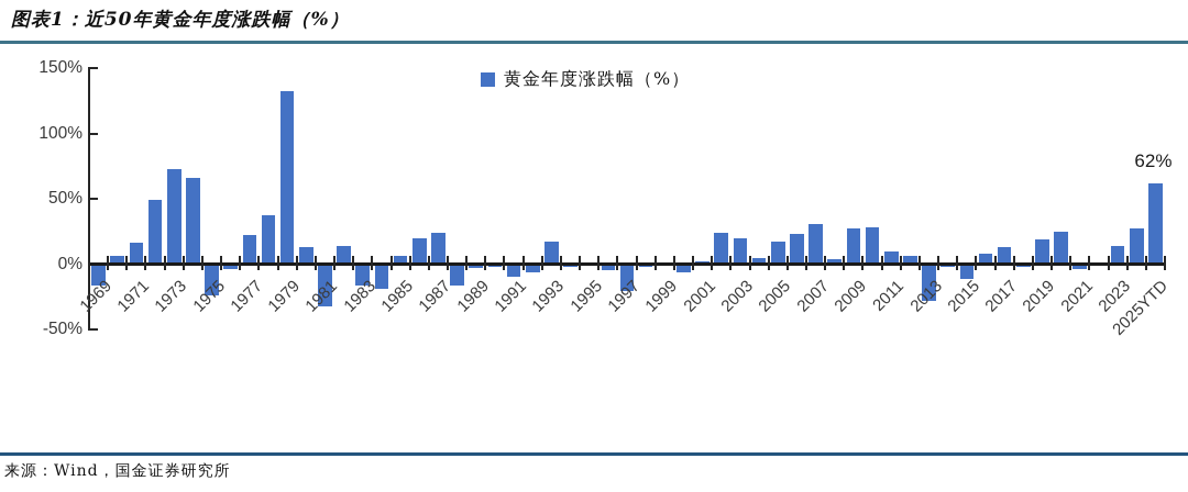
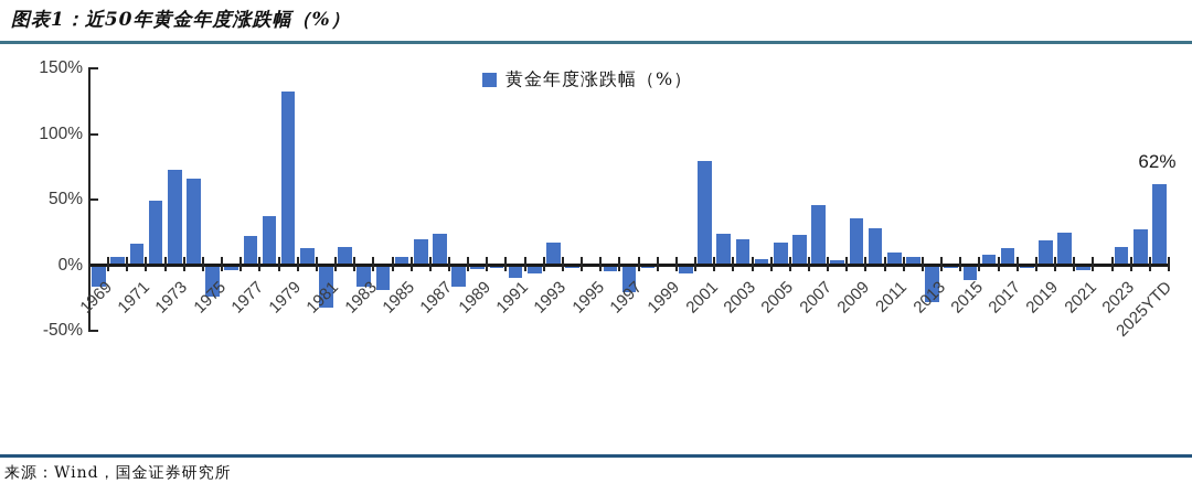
2001: 2% -> 79%
2007: 31% -> 46%
2009: 27% -> 36%
